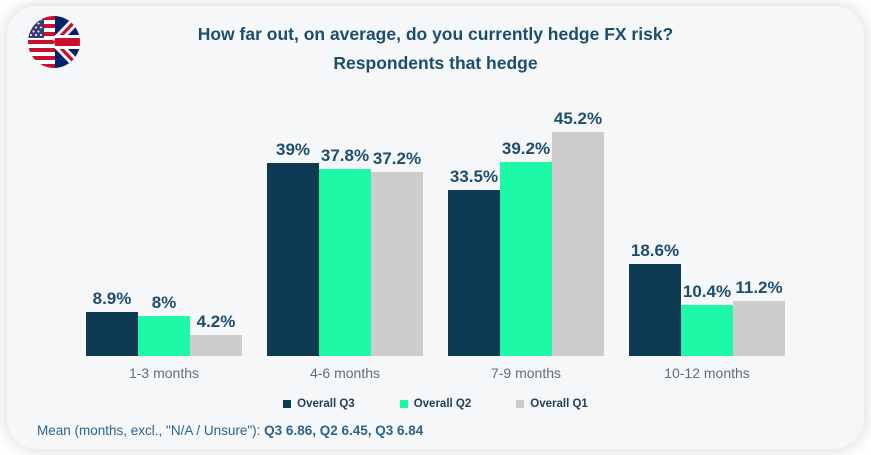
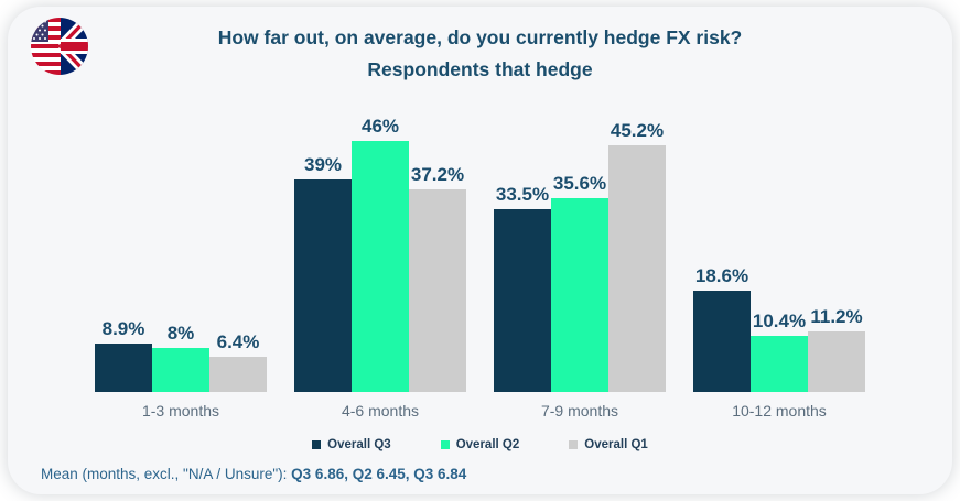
Overall Q1/1-3 months: 4.2% -> 6.4%
Overall Q2/4-6 months: 37.8% -> 46%
Overall Q2/7-9 months: 39.2% -> 35.6%
